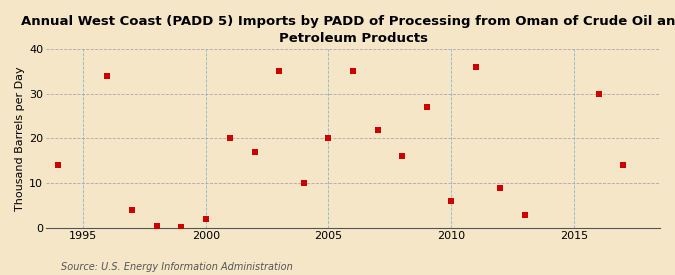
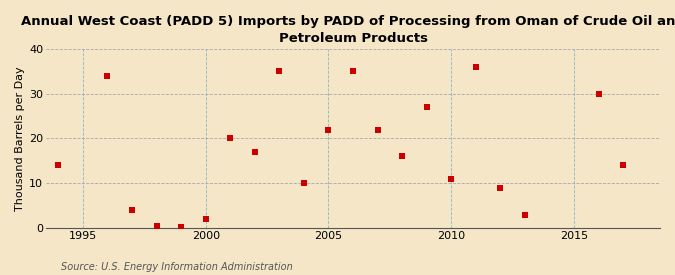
2005: 20.0 -> 22.0
2010: 6.0 -> 11.0
